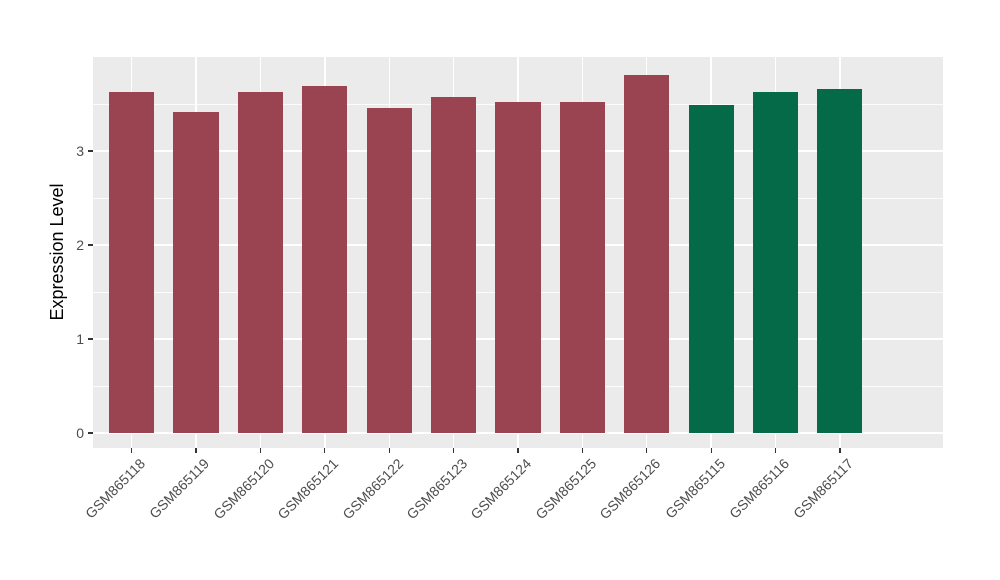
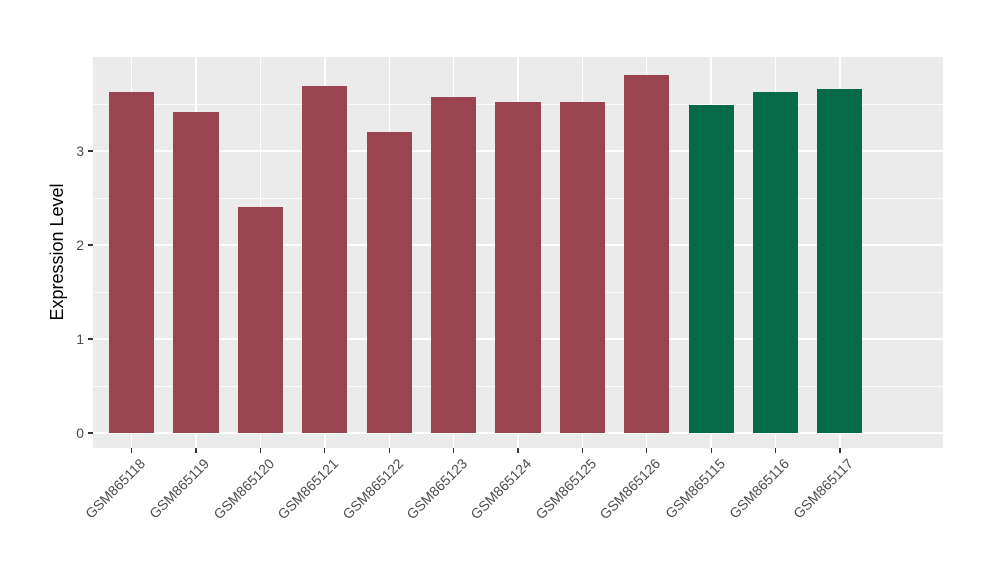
GSM865120: 3.6 -> 2.4
GSM865122: 3.5 -> 3.2
